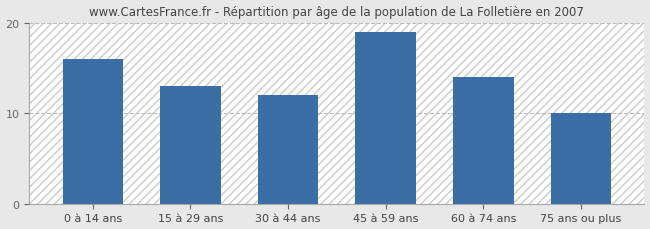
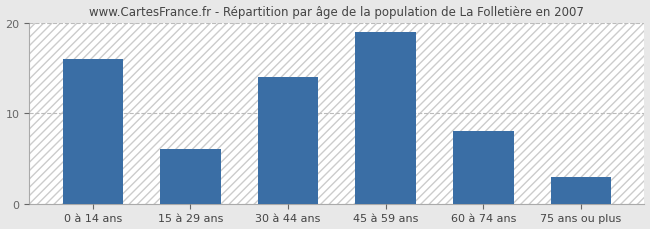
15 à 29 ans: 13 -> 6
30 à 44 ans: 12 -> 14
60 à 74 ans: 14 -> 8
75 ans ou plus: 10 -> 3
